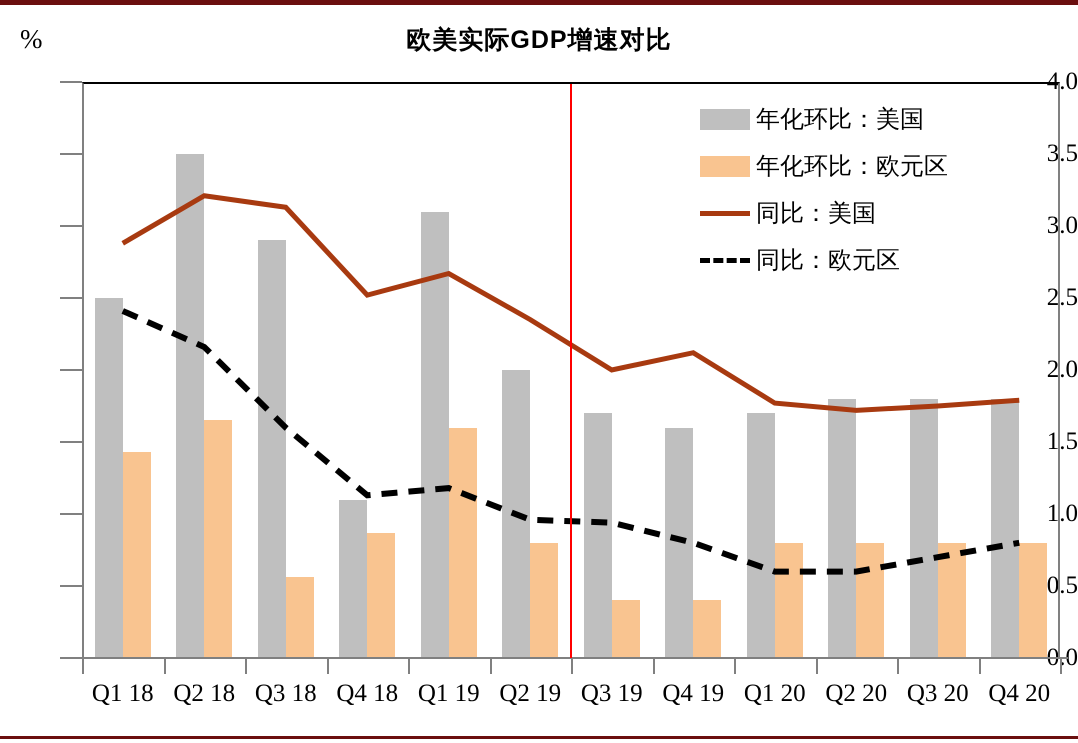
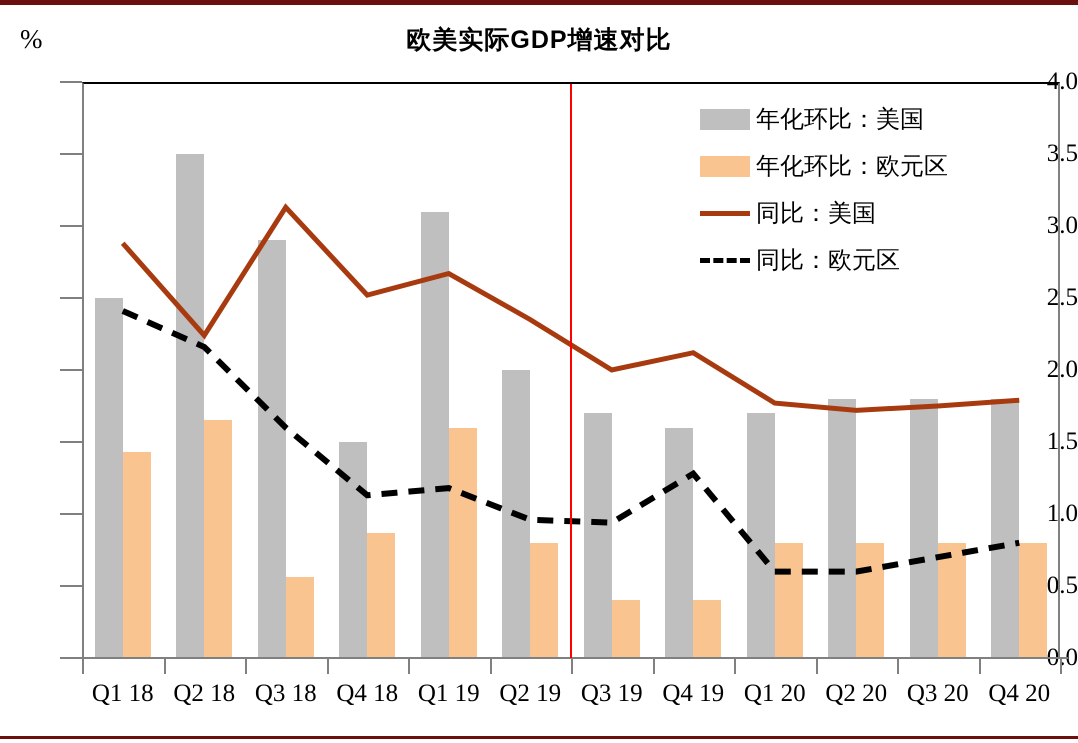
同比：美国/Q2 18: 3.21 -> 2.24
年化环比：美国/Q4 18: 1.1 -> 1.5
同比：欧元区/Q4 19: 0.80 -> 1.28
